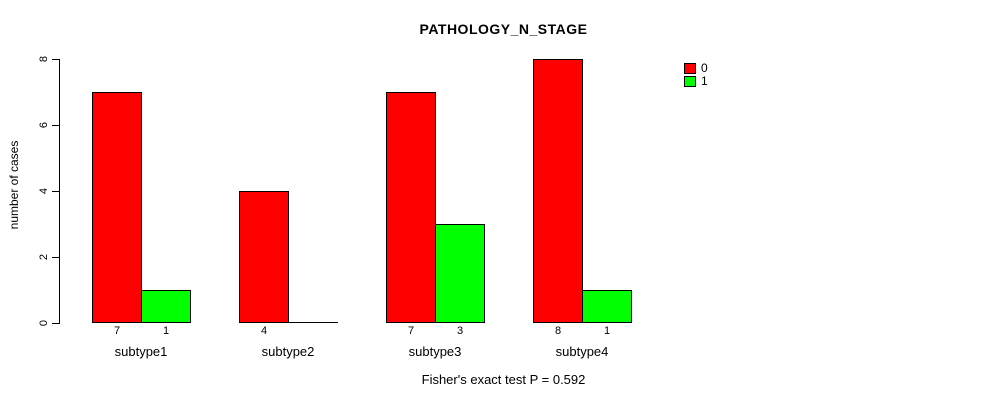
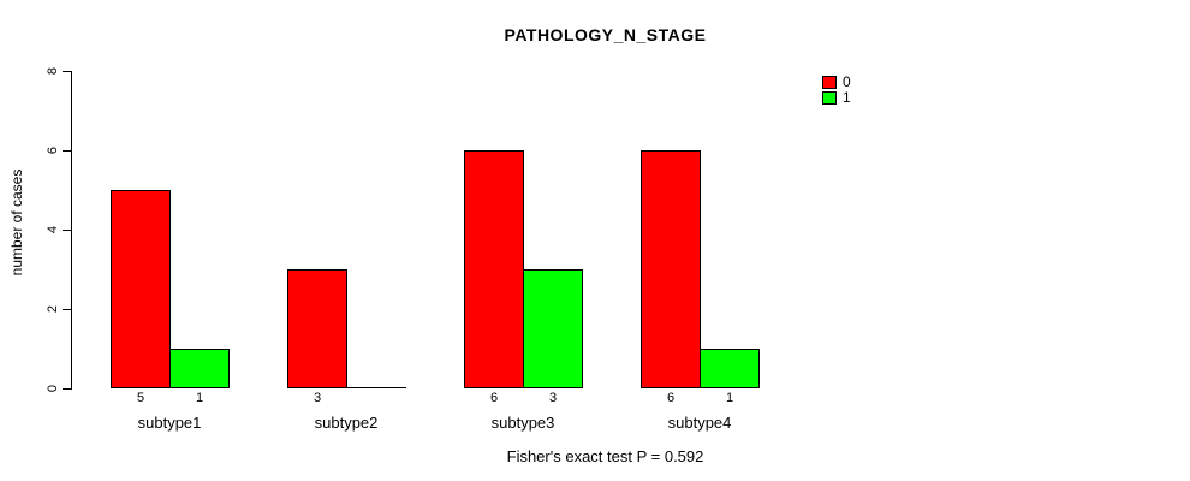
0/subtype1: 7 -> 5
0/subtype2: 4 -> 3
0/subtype3: 7 -> 6
0/subtype4: 8 -> 6
